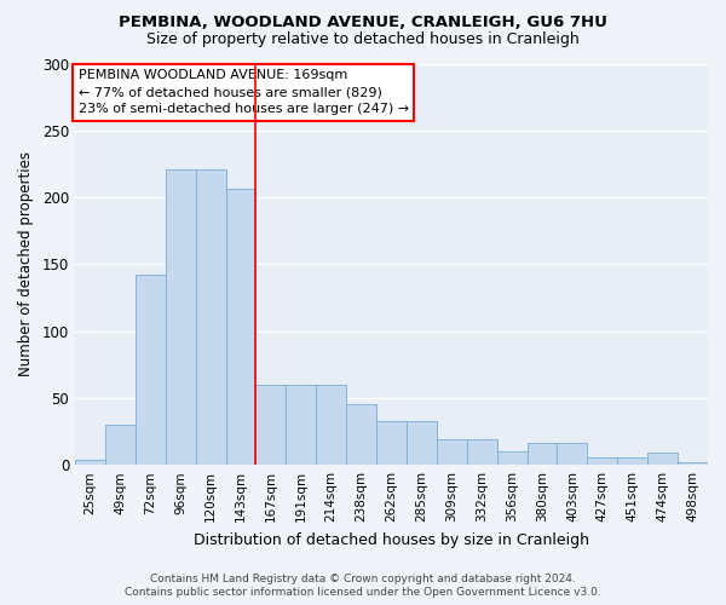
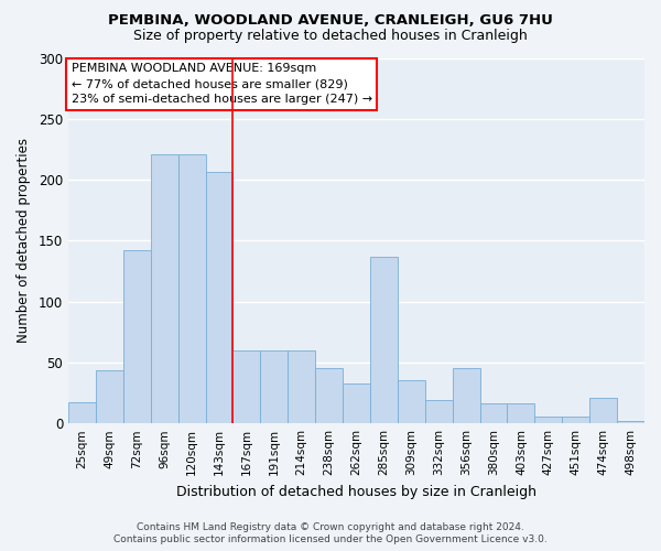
25sqm: 4 -> 17
49sqm: 30 -> 44
285sqm: 33 -> 137
309sqm: 19 -> 35
356sqm: 10 -> 45
474sqm: 9 -> 21
